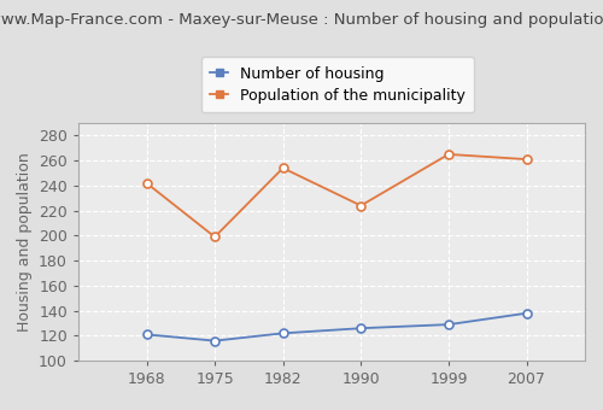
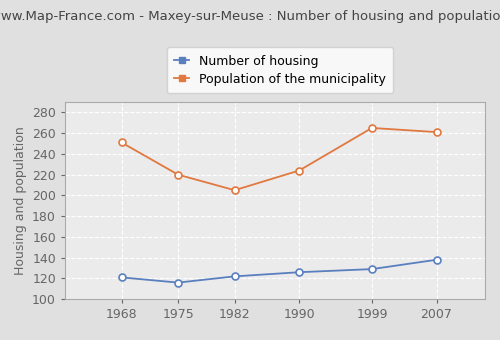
Population of the municipality/1968: 242 -> 251
Population of the municipality/1975: 199 -> 220
Population of the municipality/1982: 254 -> 205
